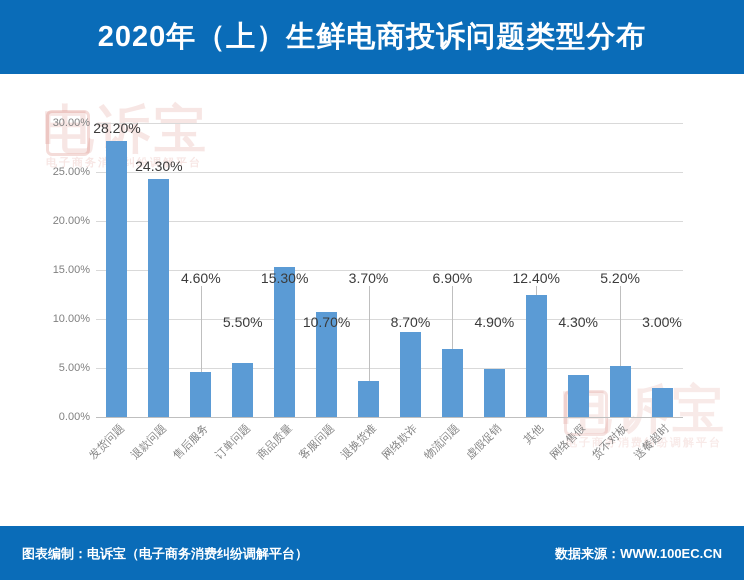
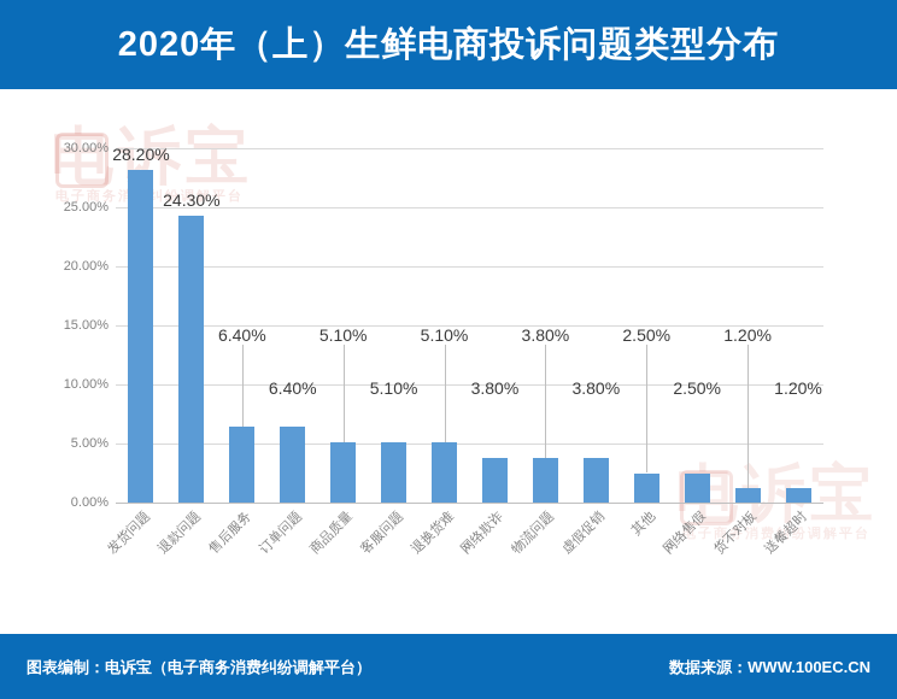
售后服务: 4.60% -> 6.40%
订单问题: 5.50% -> 6.40%
商品质量: 15.30% -> 5.10%
客服问题: 10.70% -> 5.10%
退换货难: 3.70% -> 5.10%
网络欺诈: 8.70% -> 3.80%
物流问题: 6.90% -> 3.80%
虚假促销: 4.90% -> 3.80%
其他: 12.40% -> 2.50%
网络售假: 4.30% -> 2.50%
货不对板: 5.20% -> 1.20%
送餐超时: 3.00% -> 1.20%
